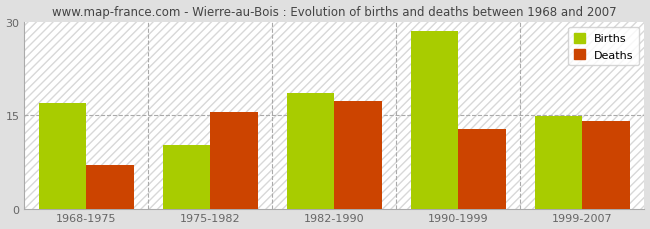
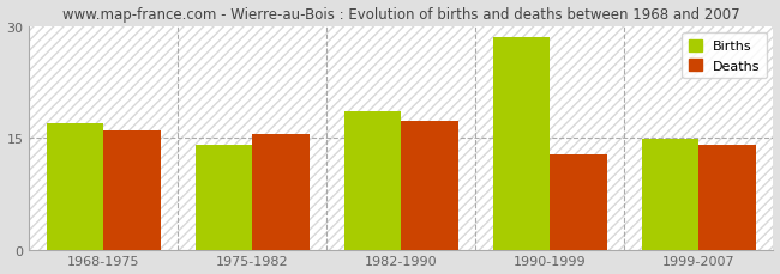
Deaths/1968-1975: 7.0 -> 16.0
Births/1975-1982: 10.2 -> 14.0
